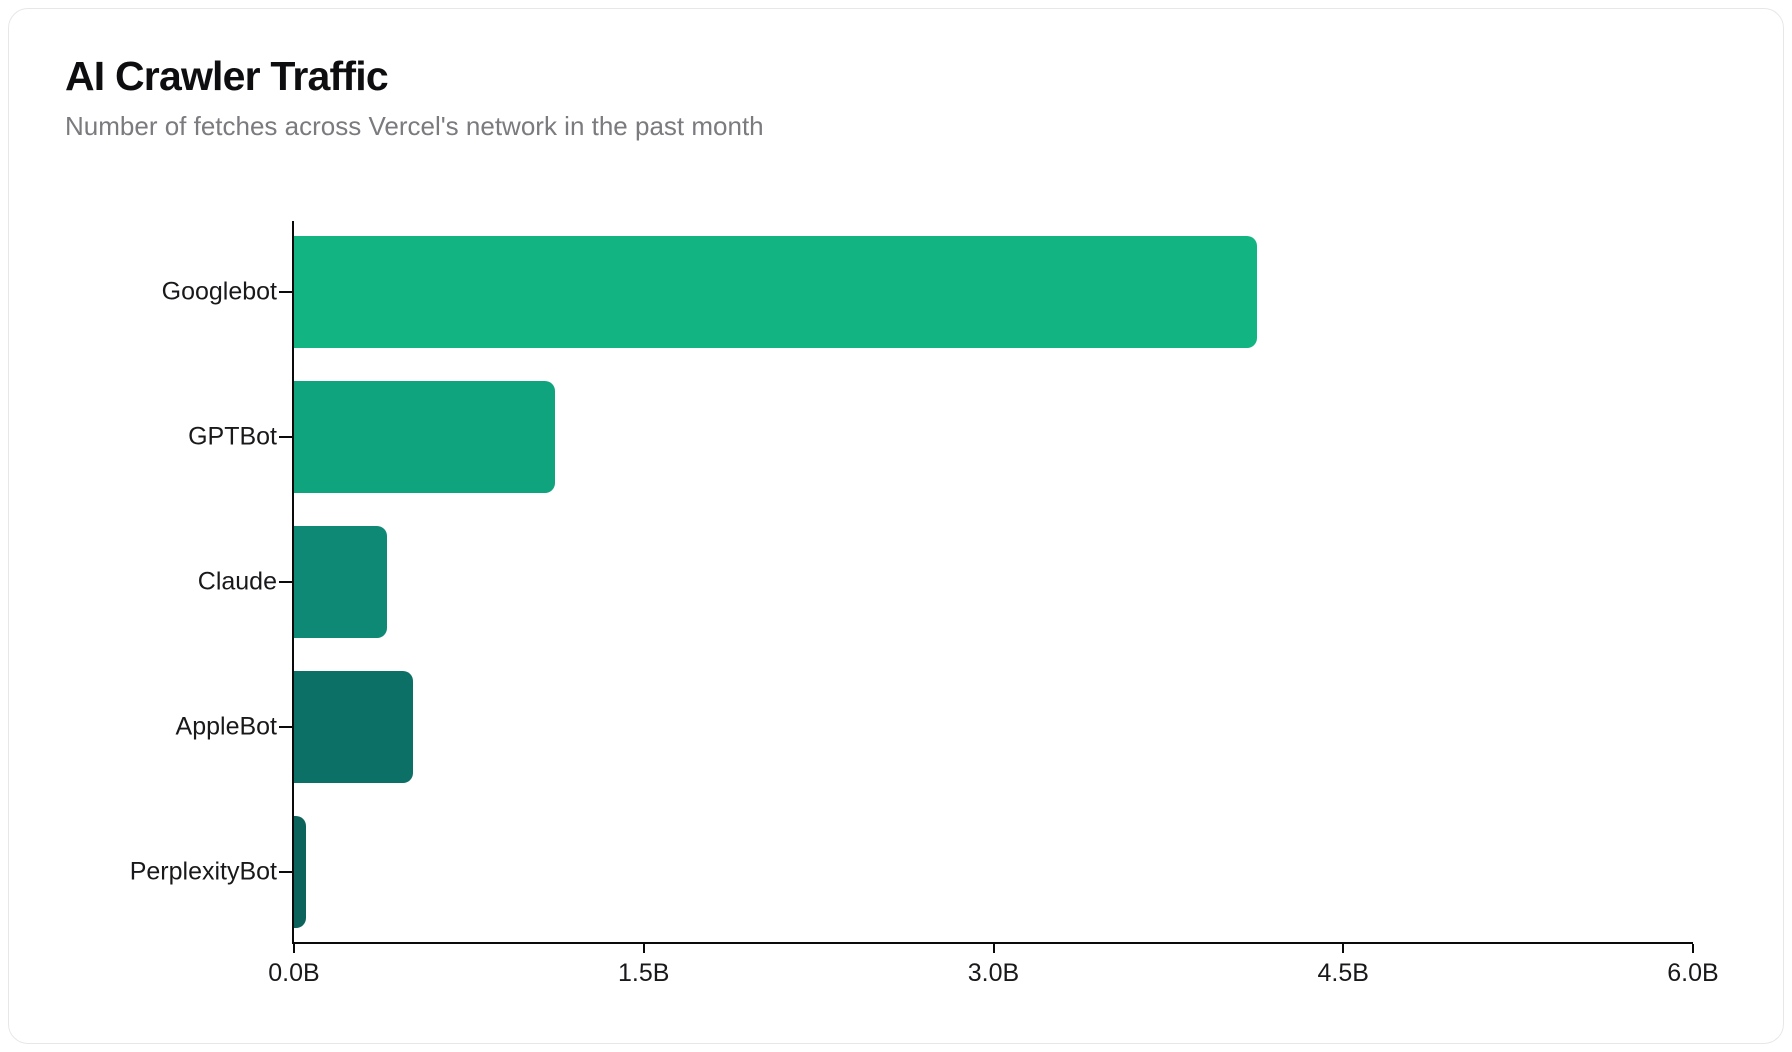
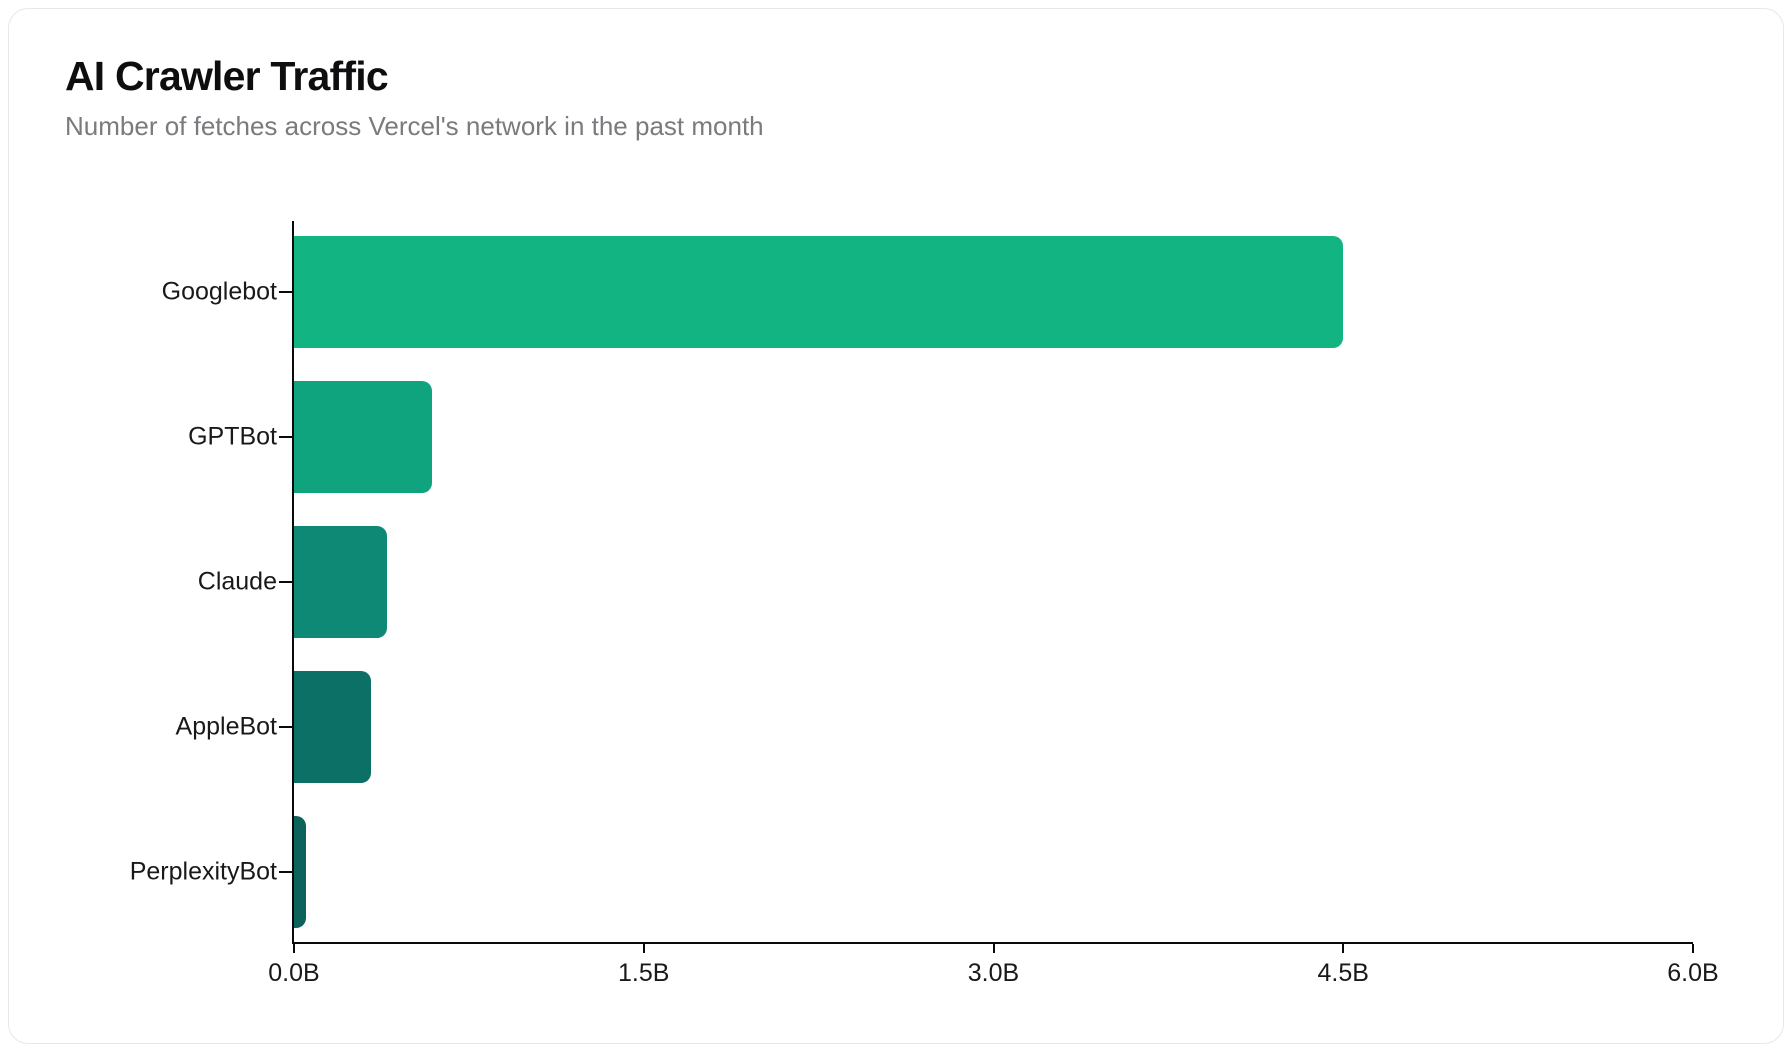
Googlebot: 4.13B -> 4.50B
GPTBot: 1.12B -> 0.59B
AppleBot: 0.51B -> 0.33B
